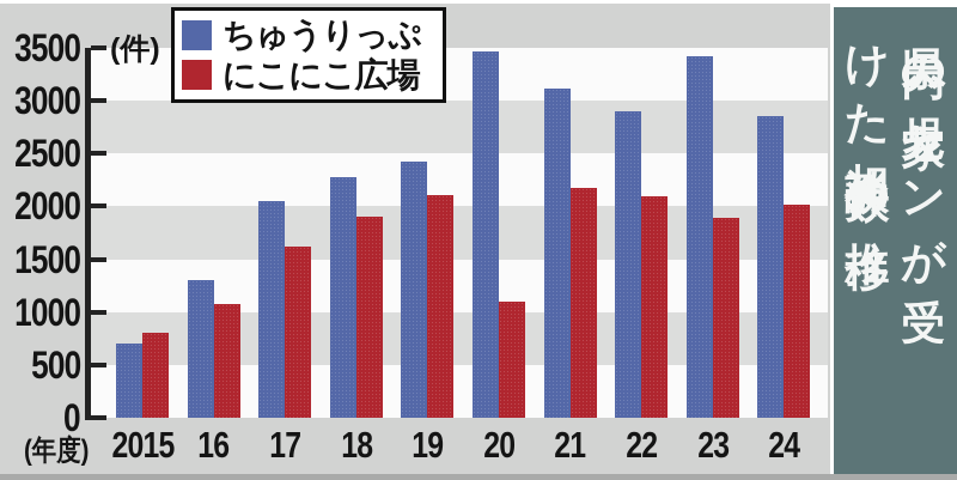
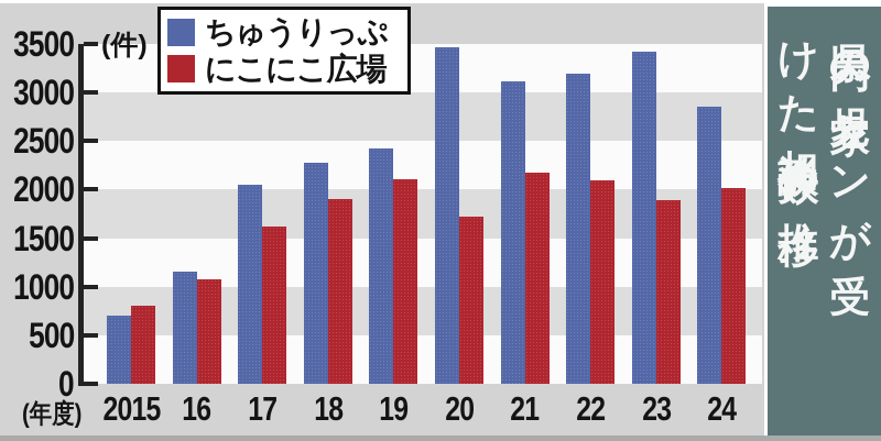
ちゅうりっぷ/16: 1300 -> 1200
にこにこ広場/20: 1100 -> 1700
ちゅうりっぷ/22: 2900 -> 3200
